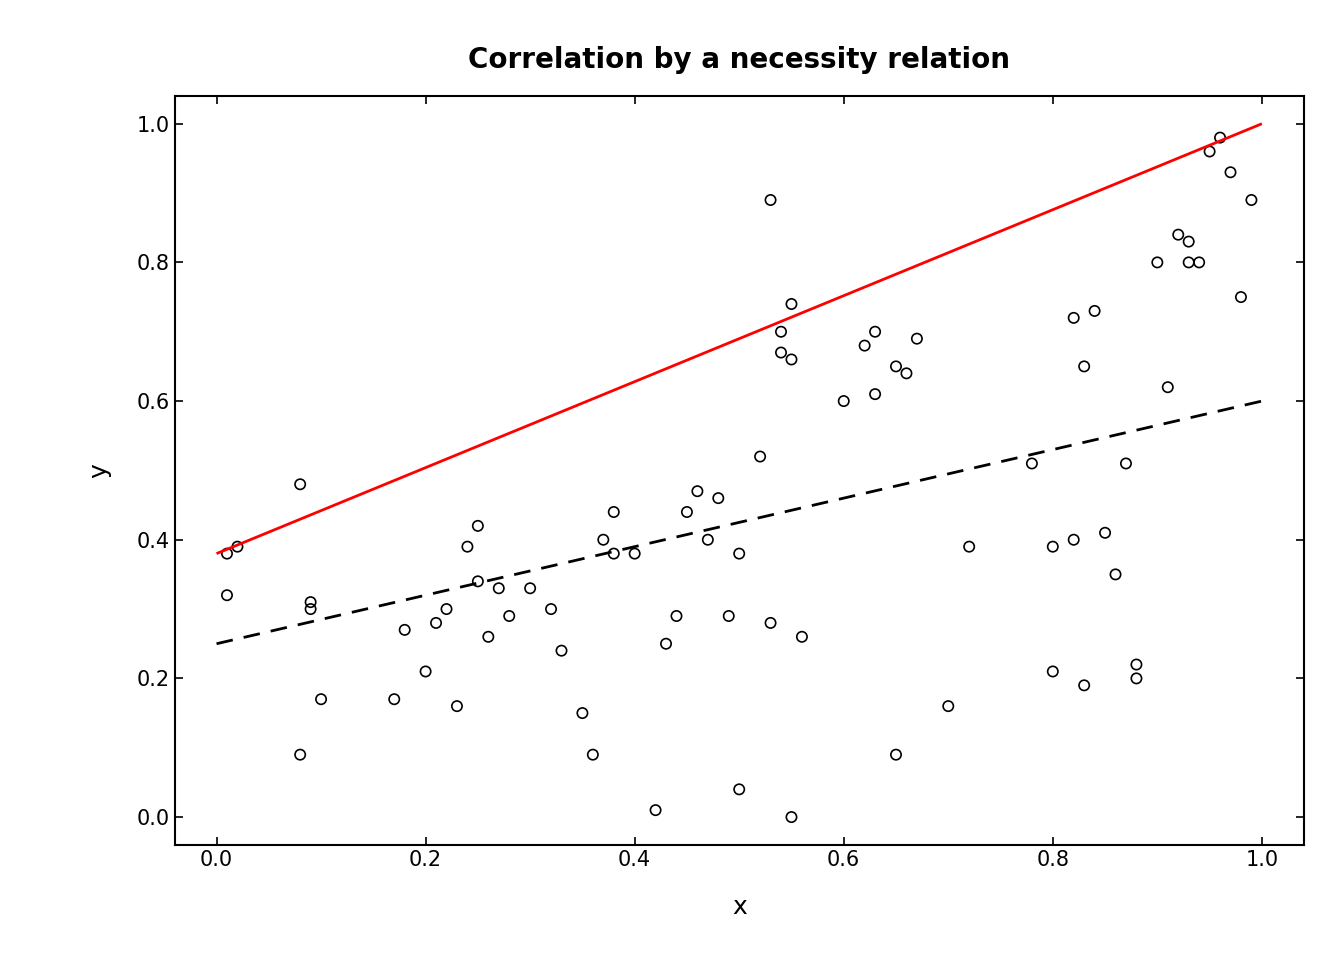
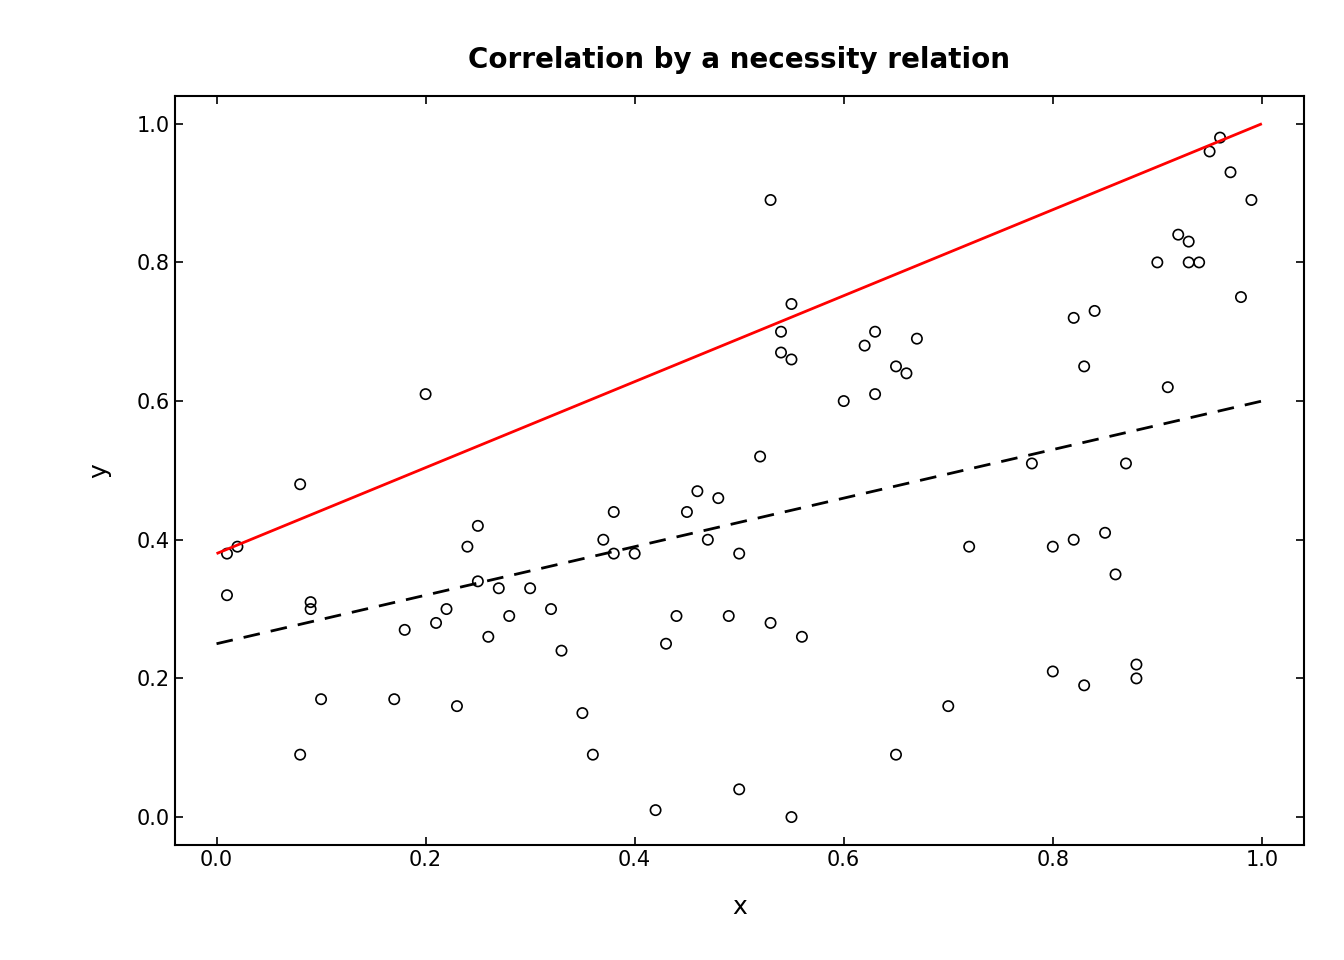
0.2: 0.21 -> 0.61
